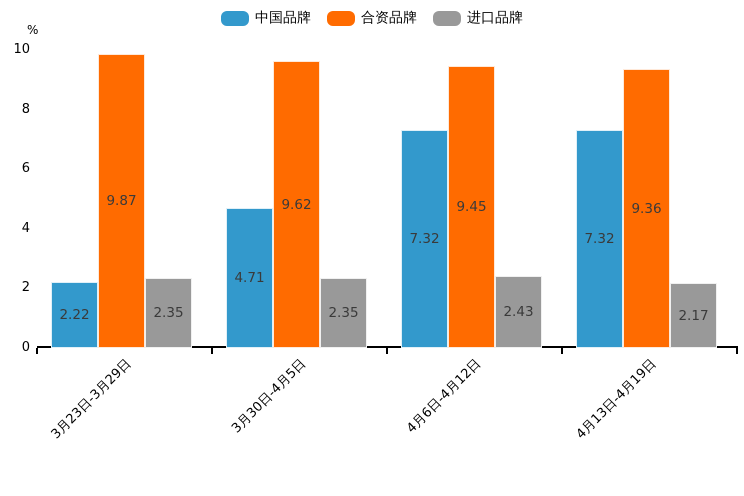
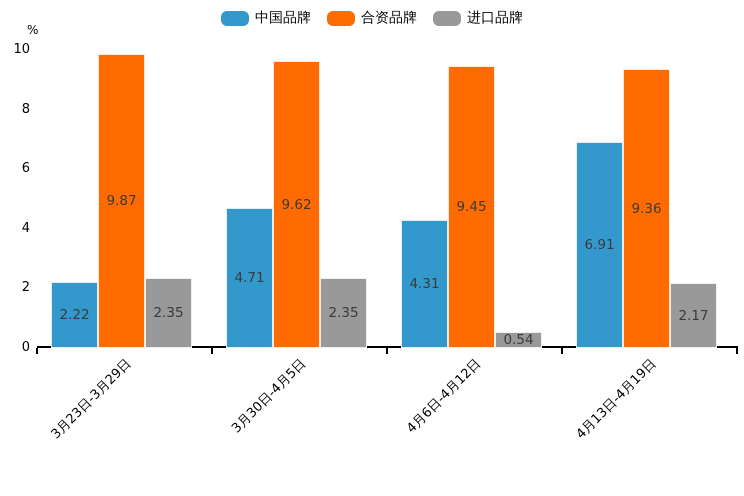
中国品牌/4月6日-4月12日: 7.32 -> 4.31
进口品牌/4月6日-4月12日: 2.43 -> 0.54
中国品牌/4月13日-4月19日: 7.32 -> 6.91
